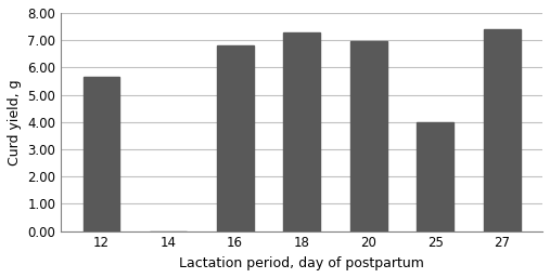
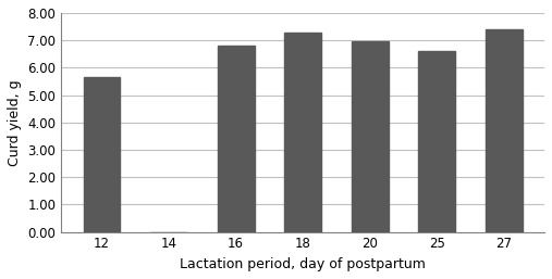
25: 4.00 -> 6.60
